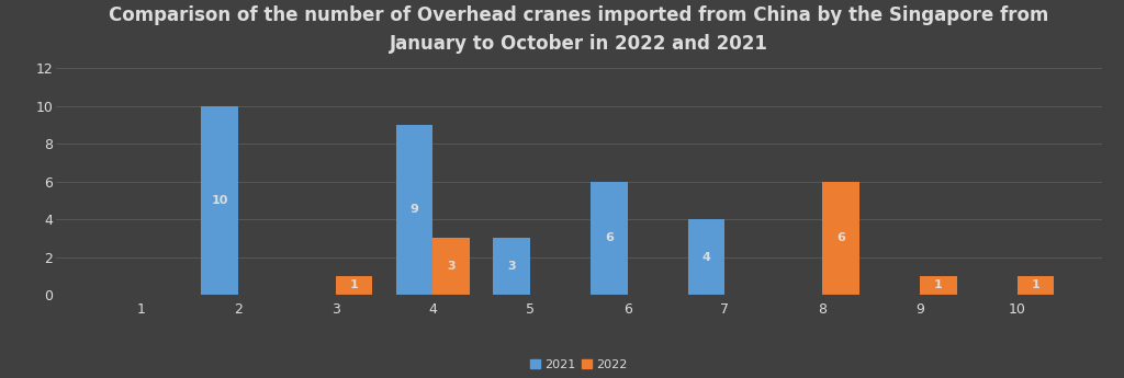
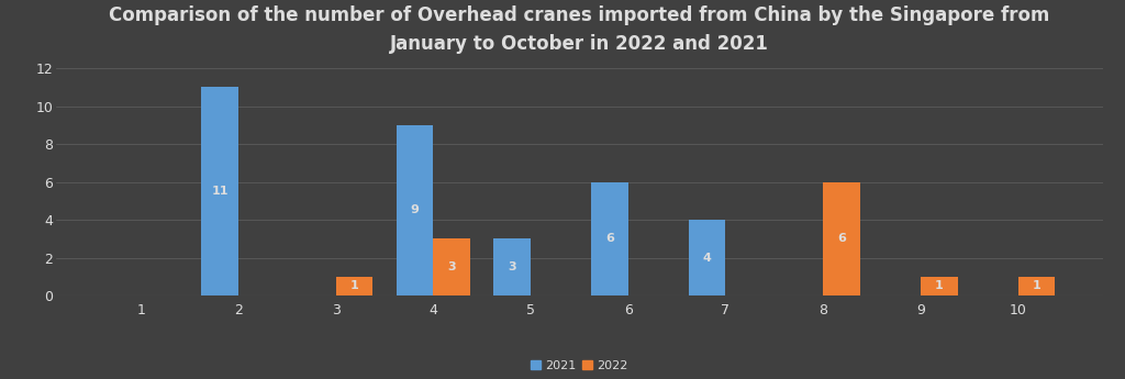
2021/2: 10 -> 11
